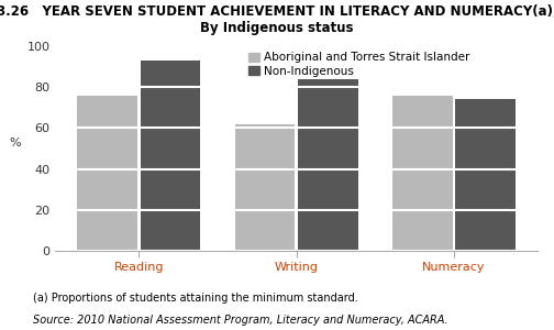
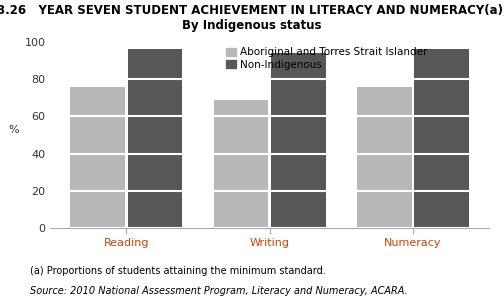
Non-Indigenous/Reading: 93 -> 96
Aboriginal and Torres Strait Islander/Writing: 62 -> 69
Non-Indigenous/Writing: 84 -> 94
Non-Indigenous/Numeracy: 74 -> 96
